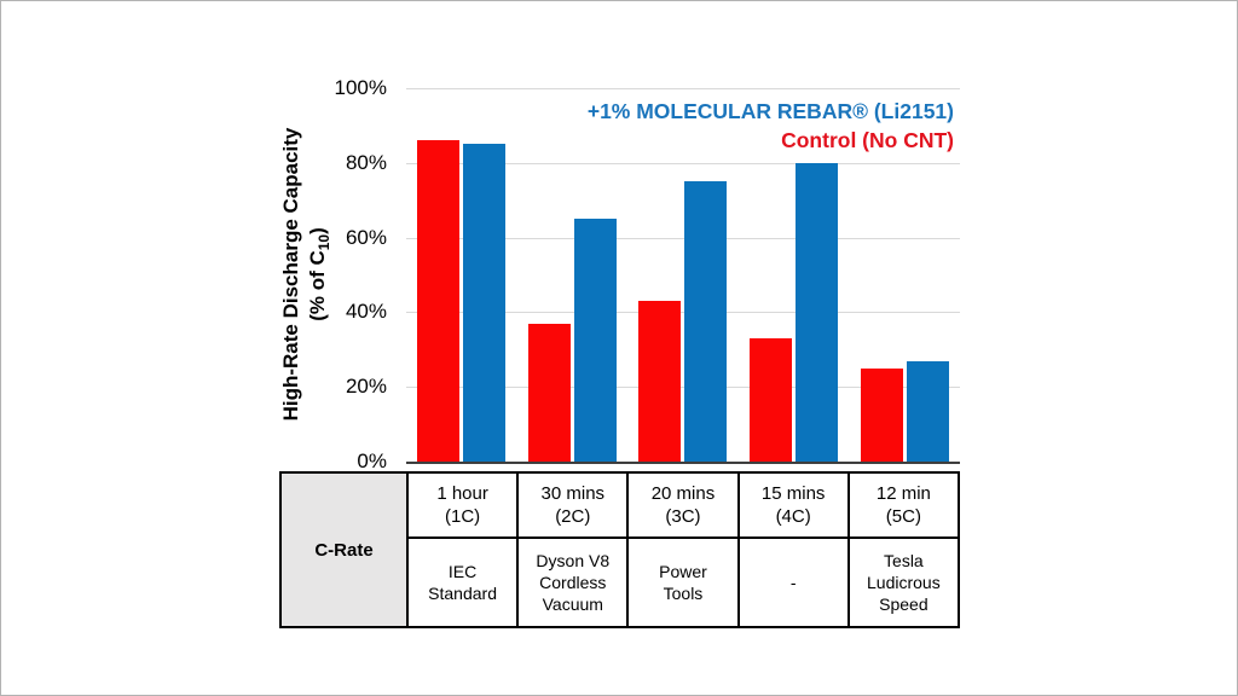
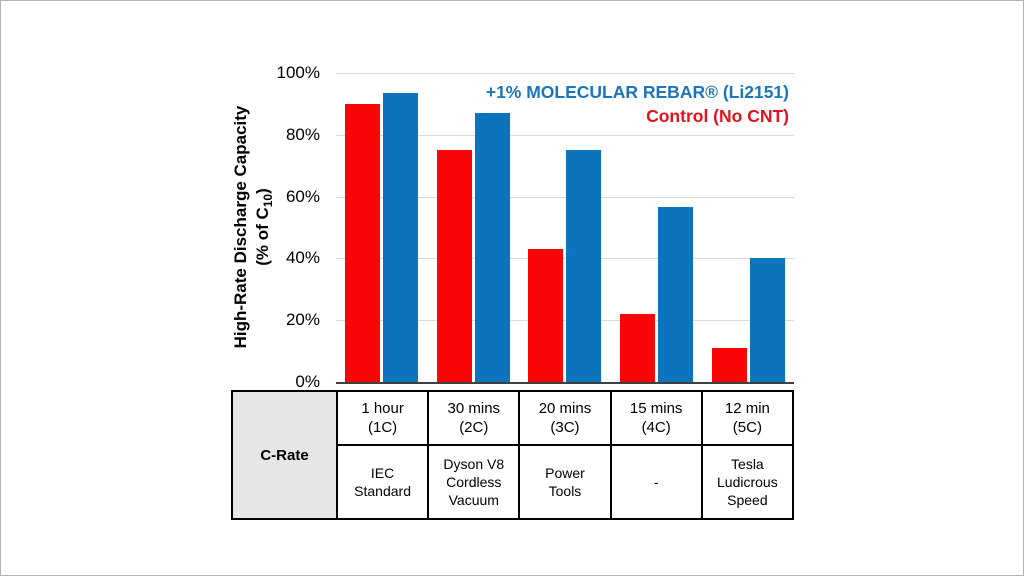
Control (No CNT)/1 hour (1C): 86% -> 90%
+1% MOLECULAR REBAR® (Li2151)/1 hour (1C): 85% -> 94%
Control (No CNT)/30 mins (2C): 37% -> 75%
+1% MOLECULAR REBAR® (Li2151)/30 mins (2C): 65% -> 87%
Control (No CNT)/15 mins (4C): 33% -> 22%
+1% MOLECULAR REBAR® (Li2151)/15 mins (4C): 80% -> 56%
Control (No CNT)/12 min (5C): 25% -> 11%
+1% MOLECULAR REBAR® (Li2151)/12 min (5C): 27% -> 40%
